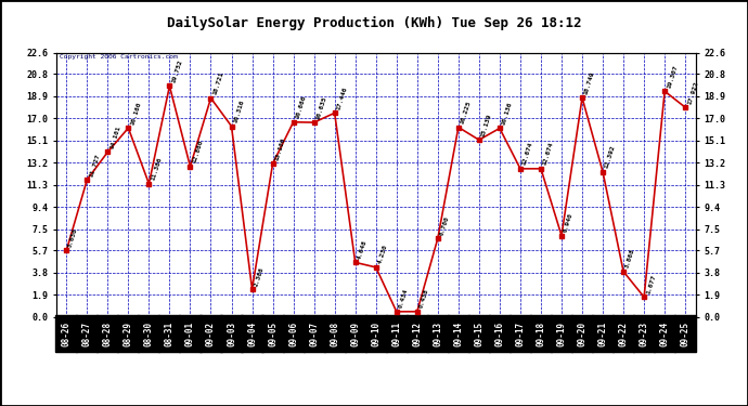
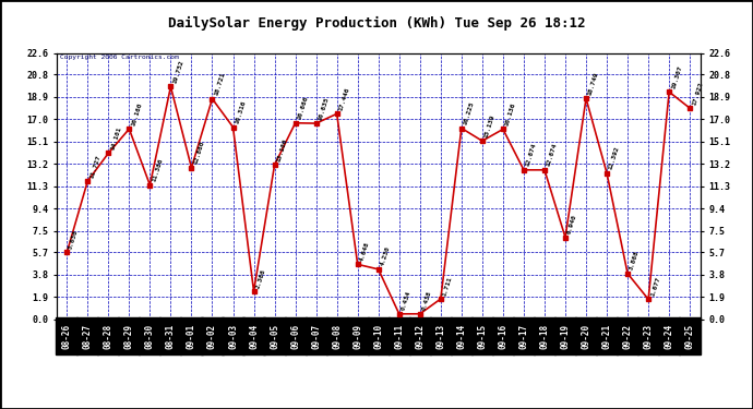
09-13: 6.7 -> 1.7
